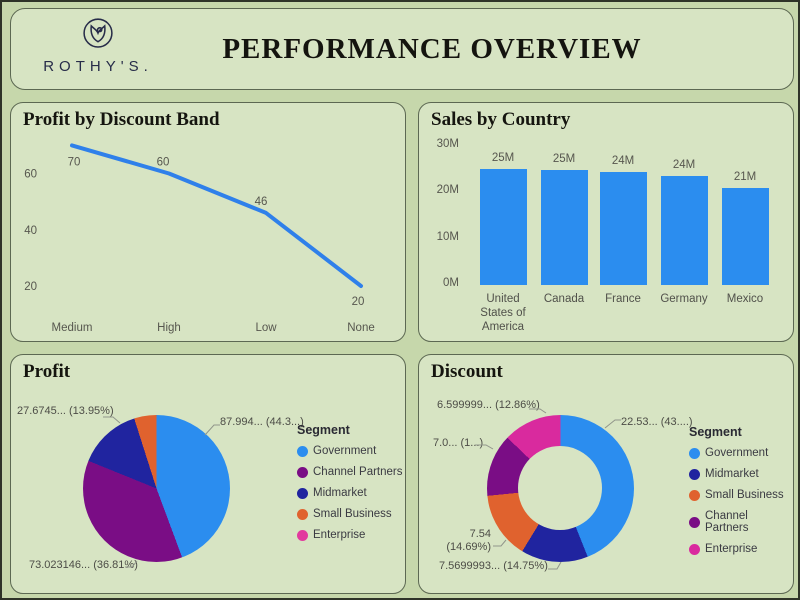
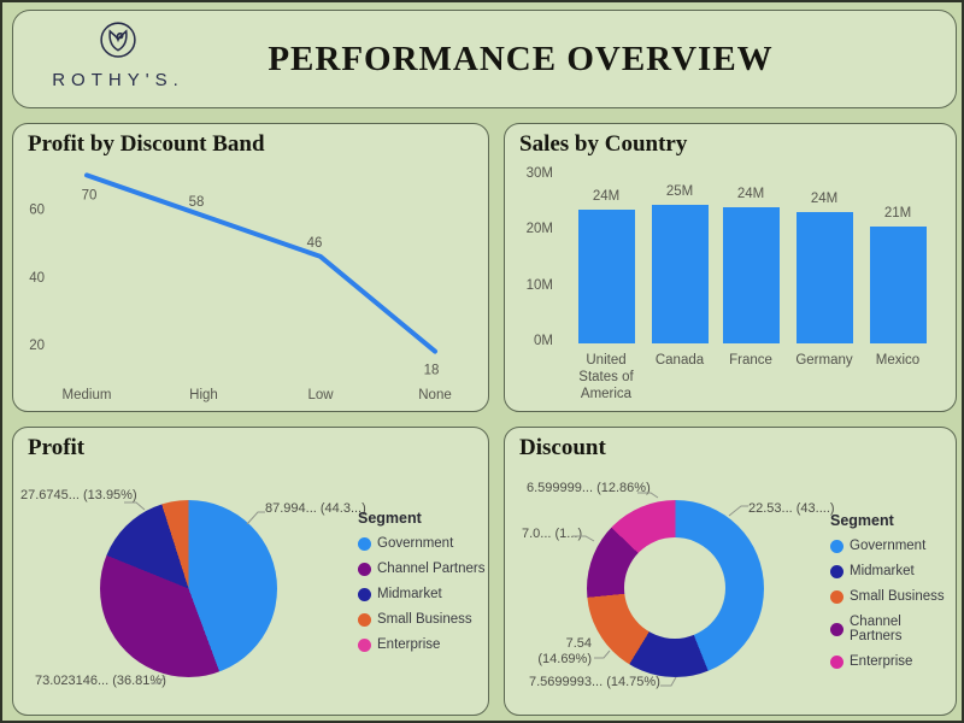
Profit by Discount Band/High: 60 -> 58
Profit by Discount Band/None: 20 -> 18
Sales by Country/United States of America: 25M -> 24M
